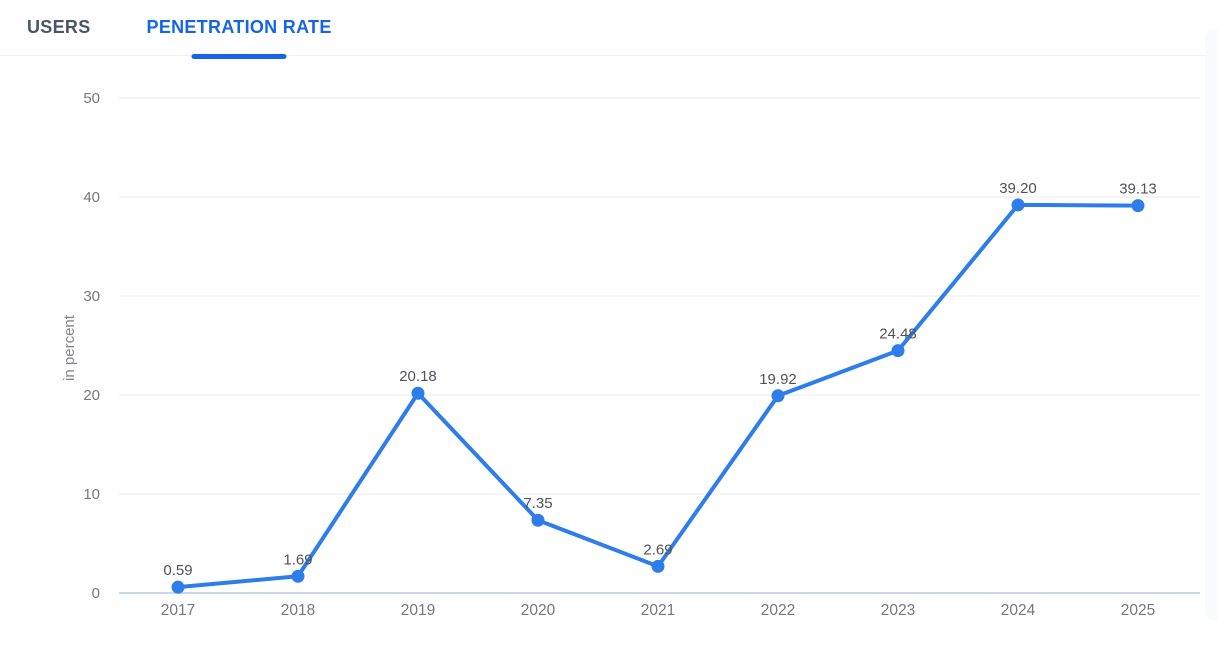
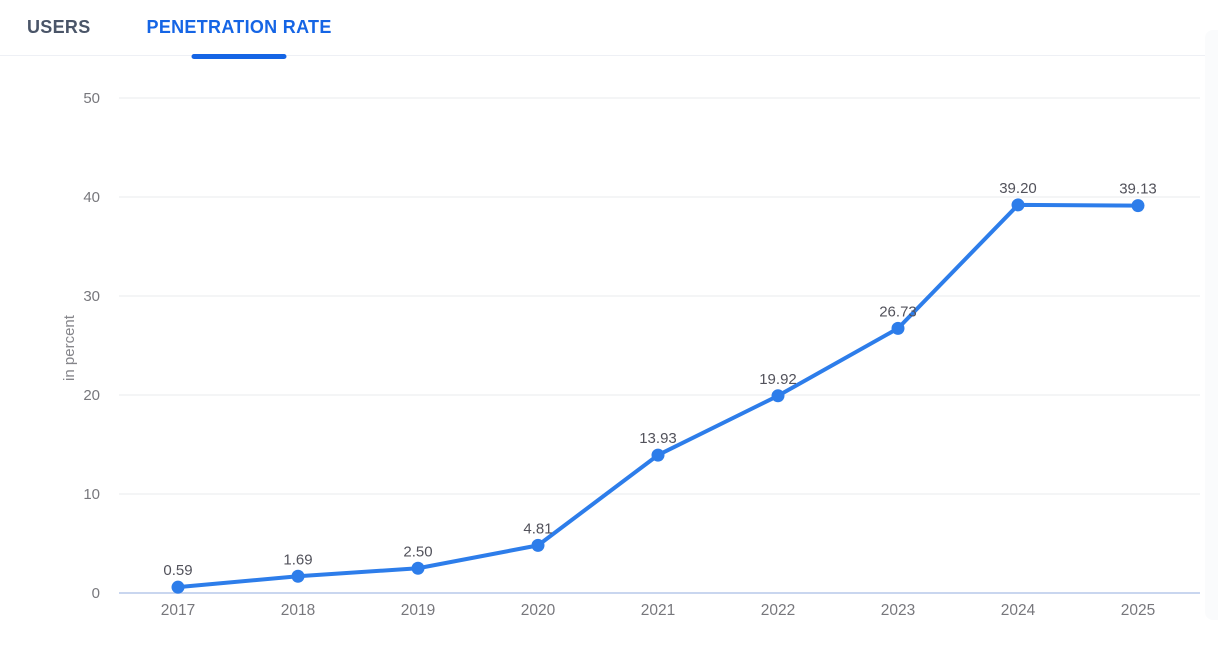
2019: 20.18 -> 2.50
2020: 7.35 -> 4.81
2021: 2.69 -> 13.93
2023: 24.48 -> 26.73
